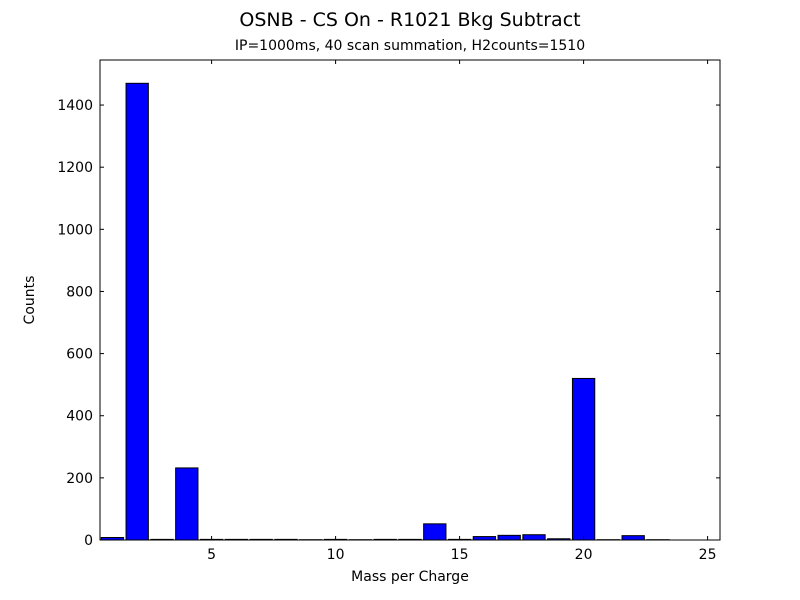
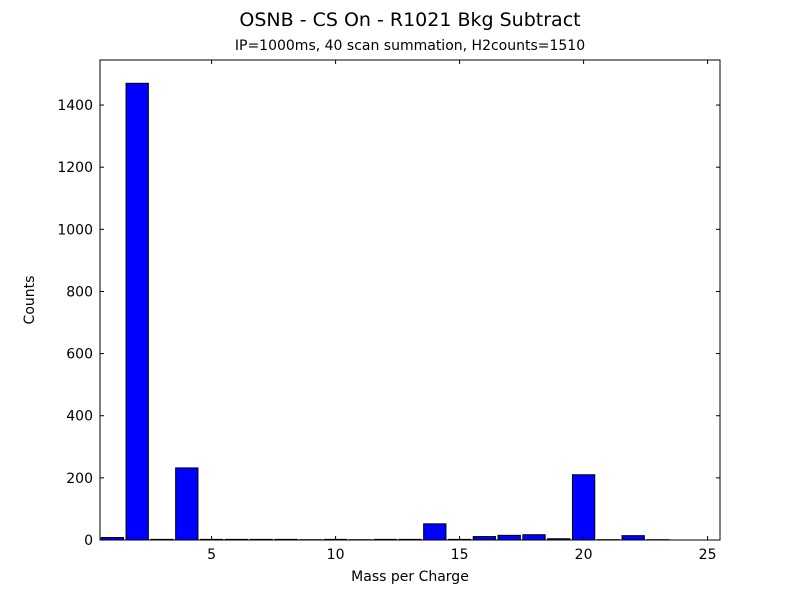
20: 520 -> 210
